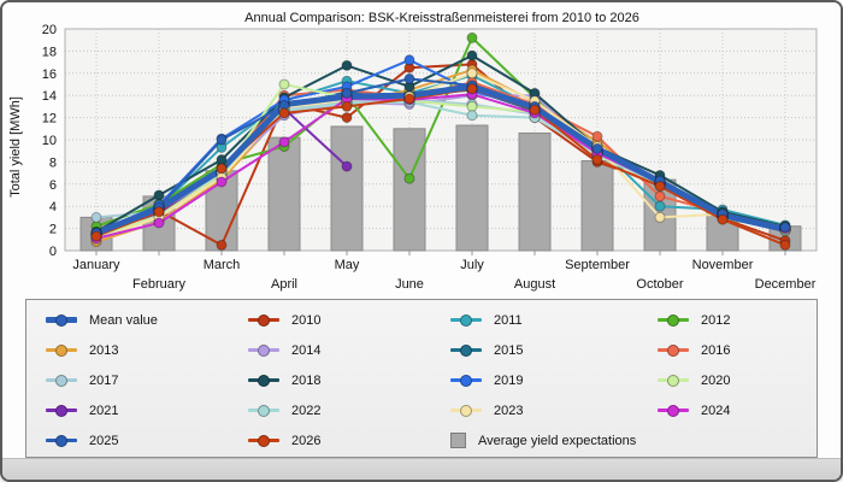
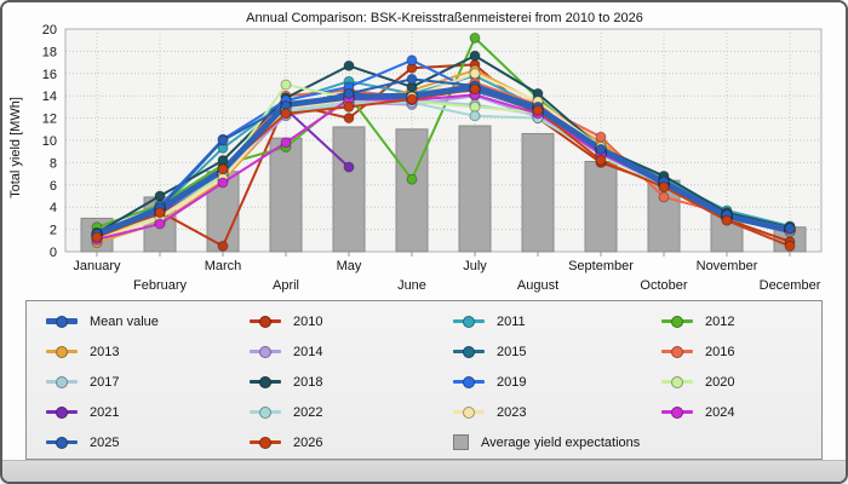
2017/January: 3 -> 1
2014/August: 14 -> 12
2011/October: 4 -> 6
2023/October: 3 -> 6
